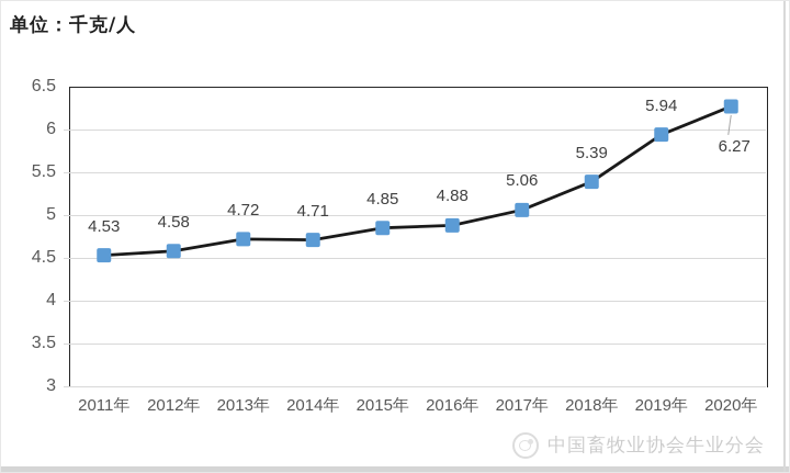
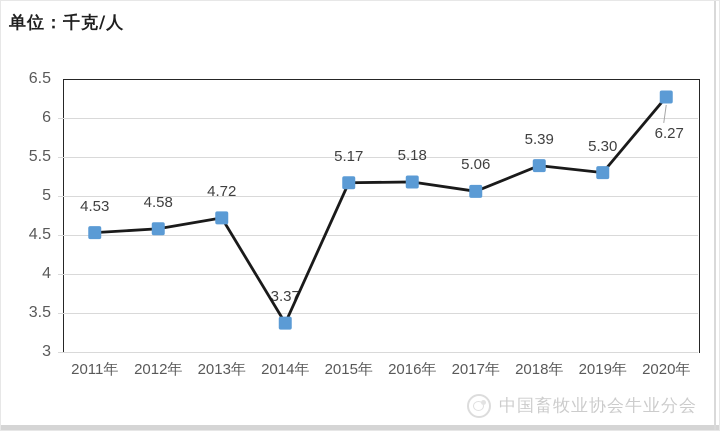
2014年: 4.71 -> 3.37
2015年: 4.85 -> 5.17
2016年: 4.88 -> 5.18
2019年: 5.94 -> 5.30
